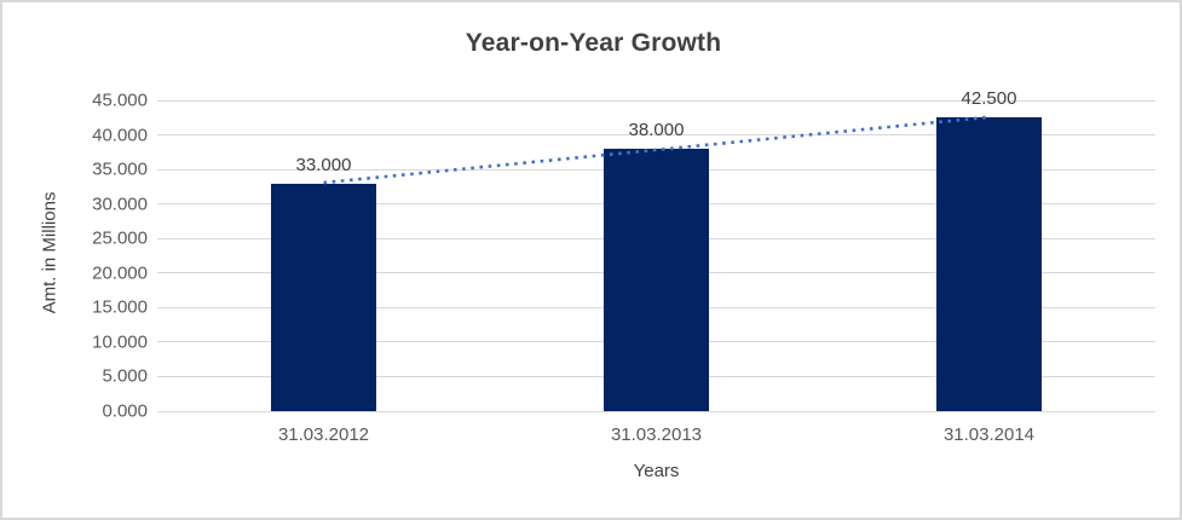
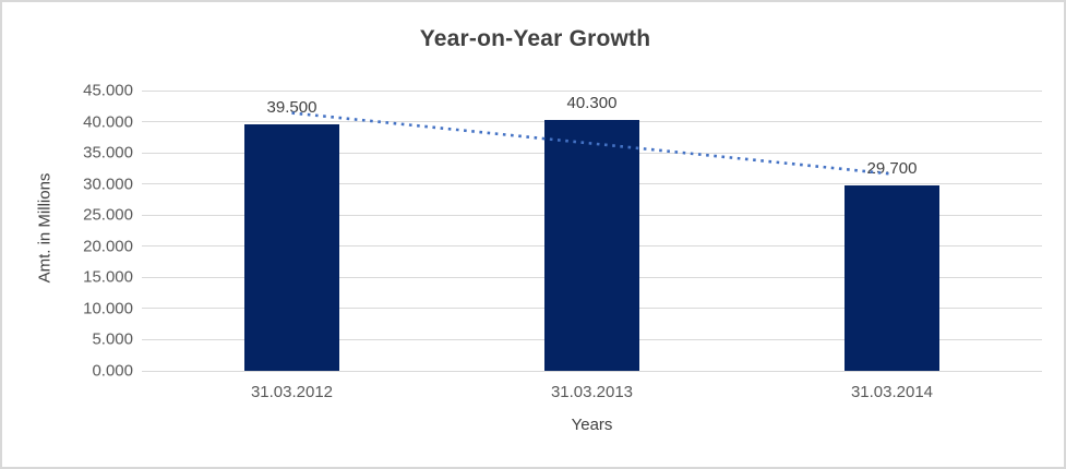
31.03.2012: 33.000 -> 39.500
31.03.2013: 38.000 -> 40.300
31.03.2014: 42.500 -> 29.700
